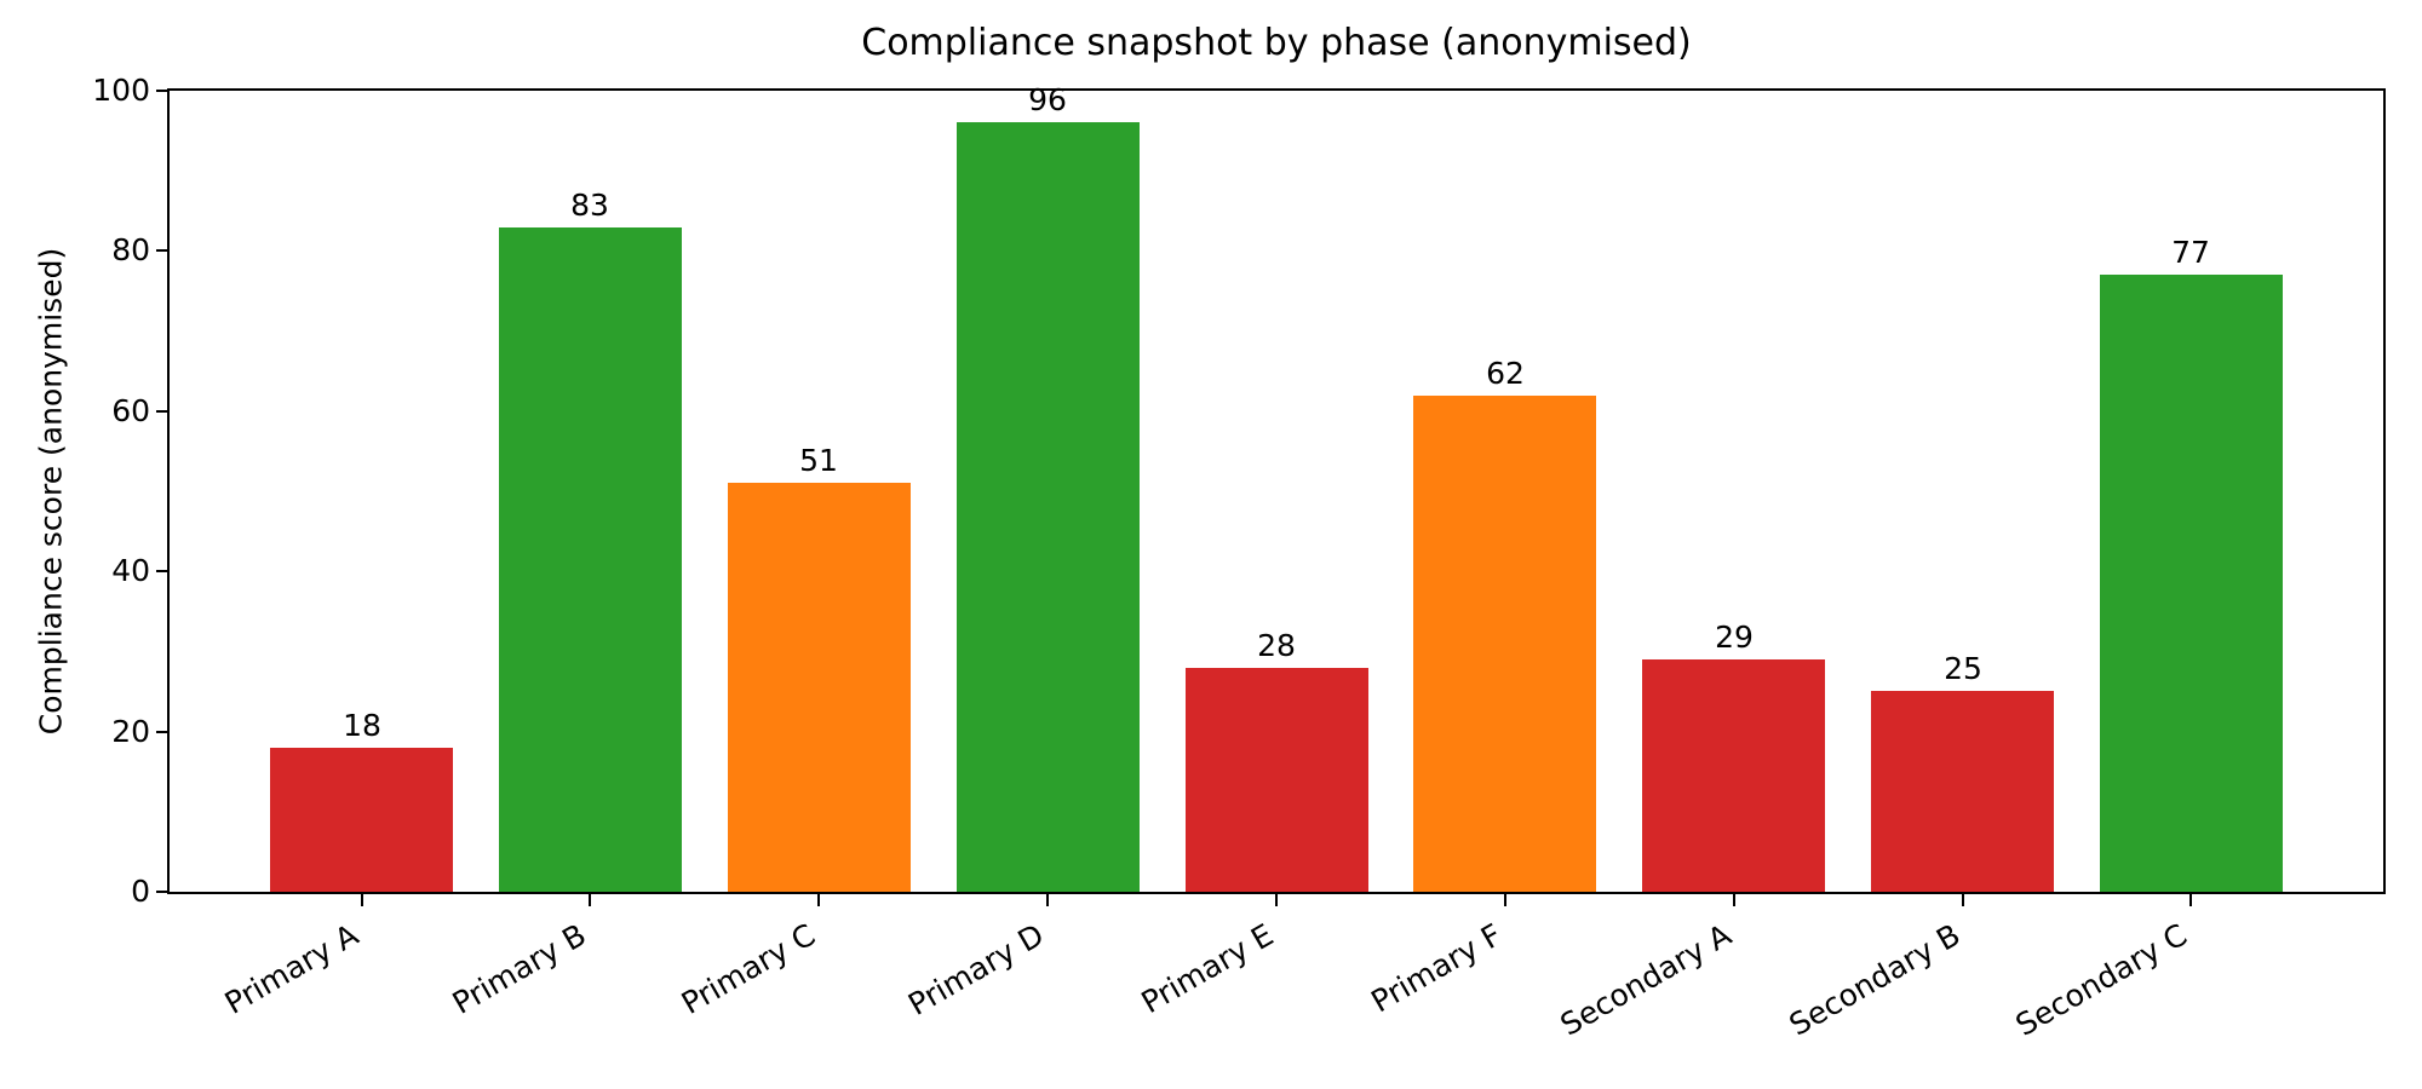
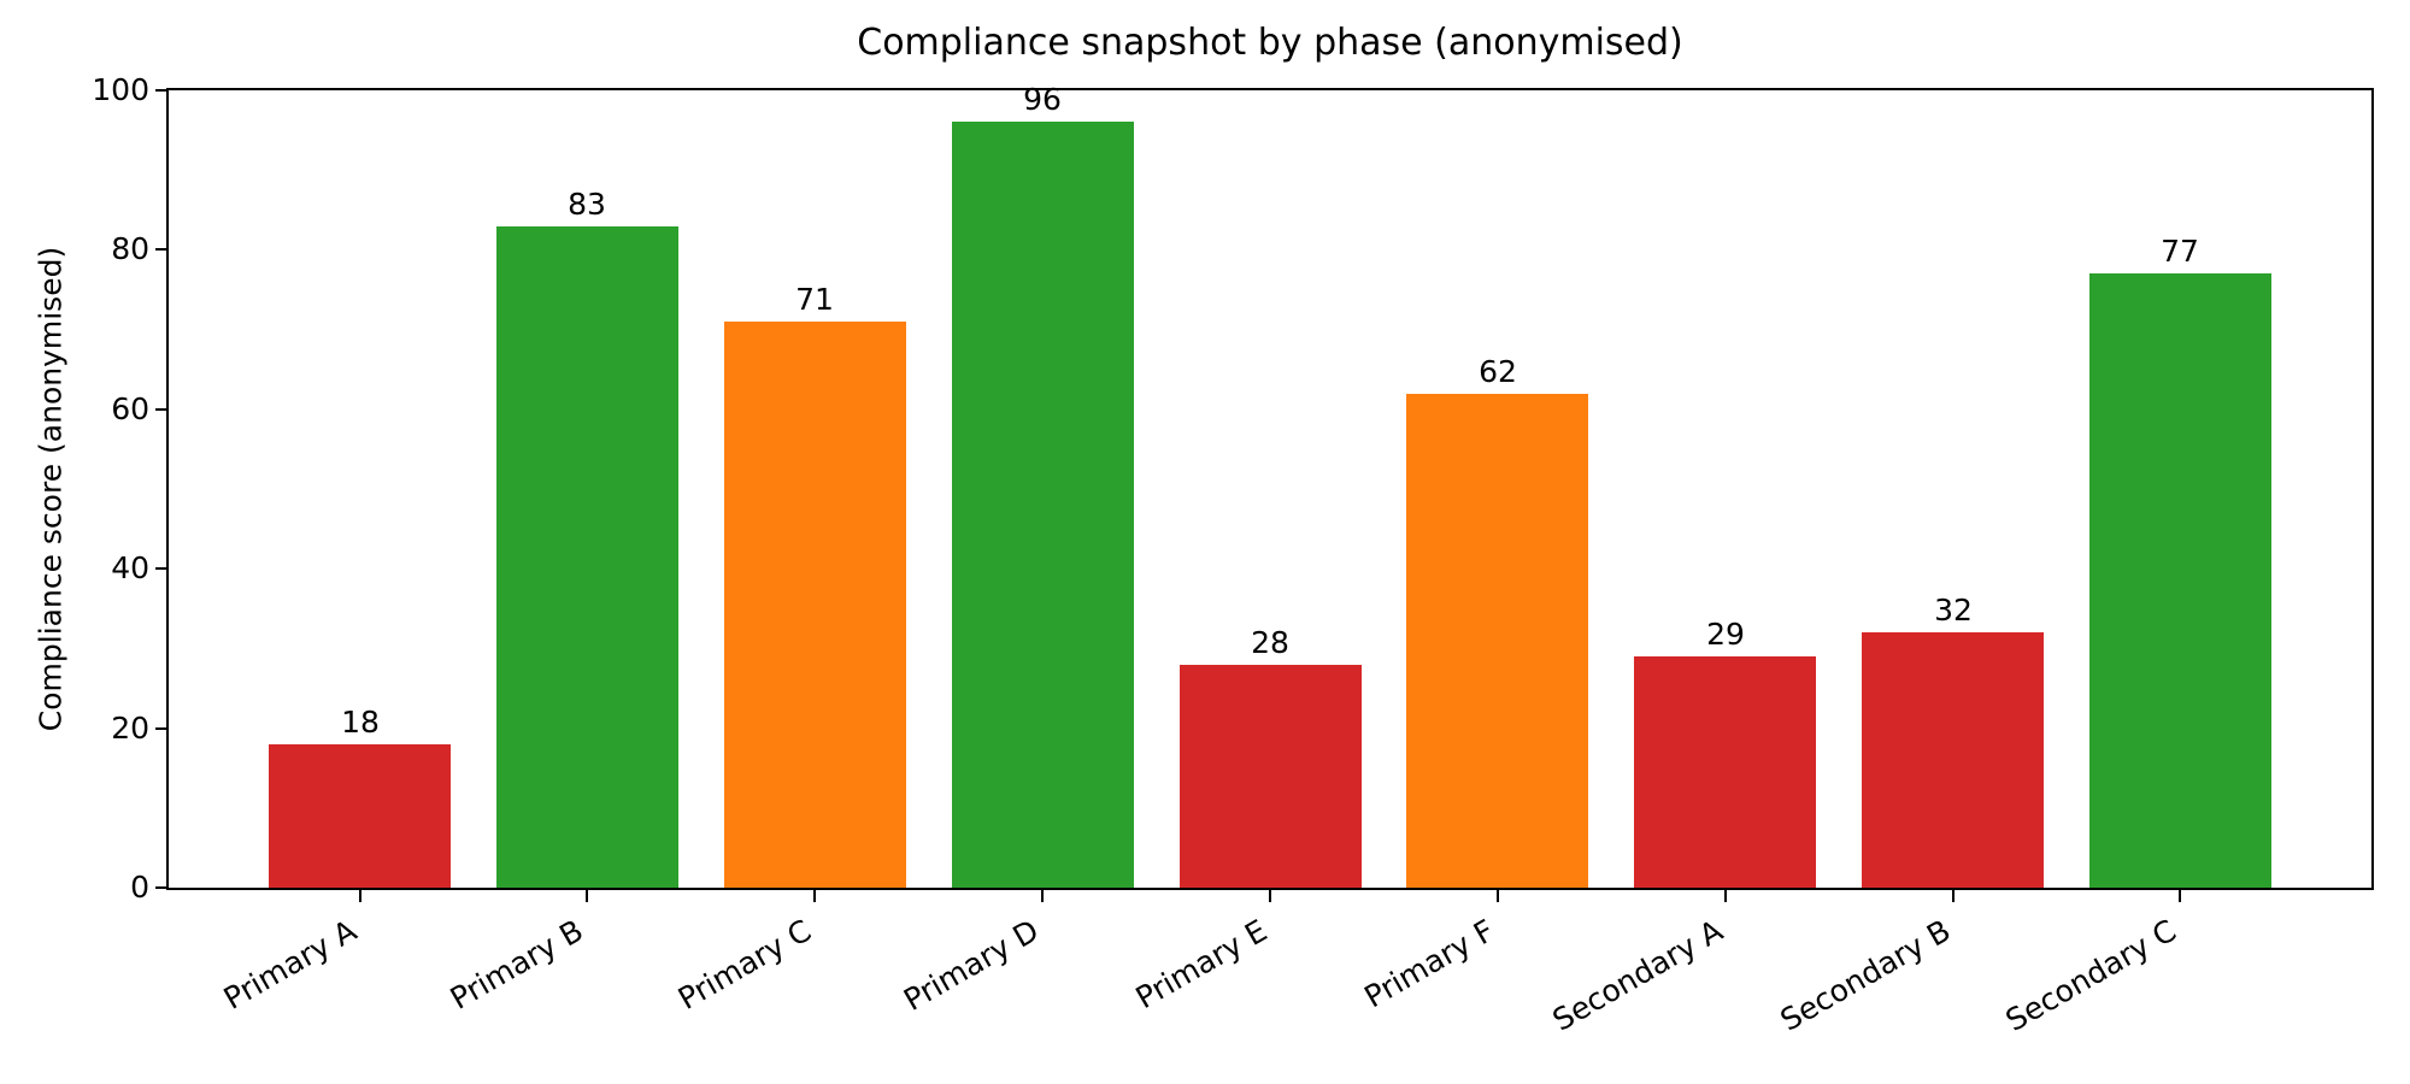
Primary C: 51 -> 71
Secondary B: 25 -> 32
